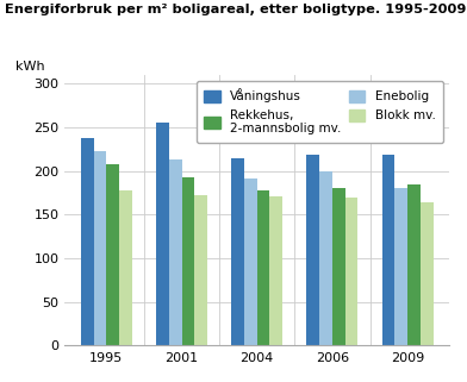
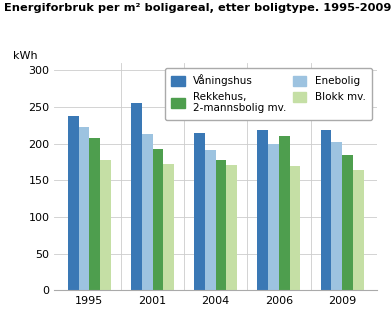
Rekkehus, 2-mannsbolig mv./2006: 180 -> 210
Enebolig/2009: 180 -> 202
